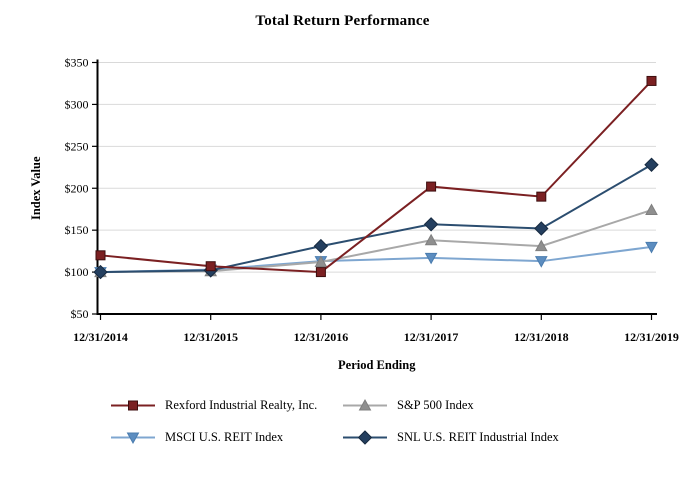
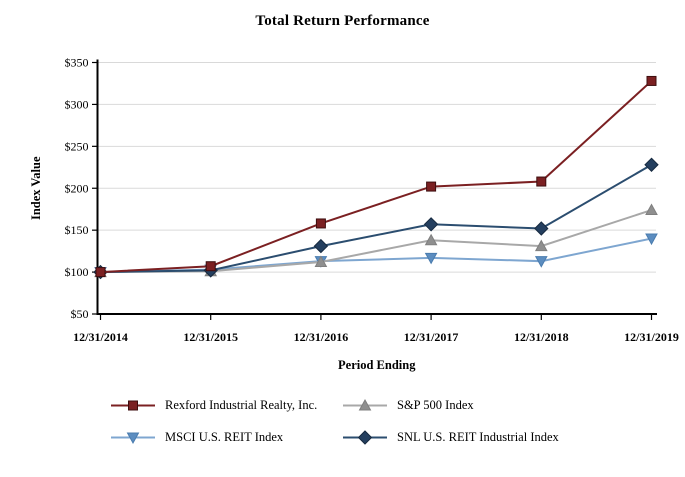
Rexford Industrial Realty, Inc./12/31/2014: $120 -> $100
Rexford Industrial Realty, Inc./12/31/2016: $100 -> $160
Rexford Industrial Realty, Inc./12/31/2018: $190 -> $210
MSCI U.S. REIT Index/12/31/2019: $130 -> $140
